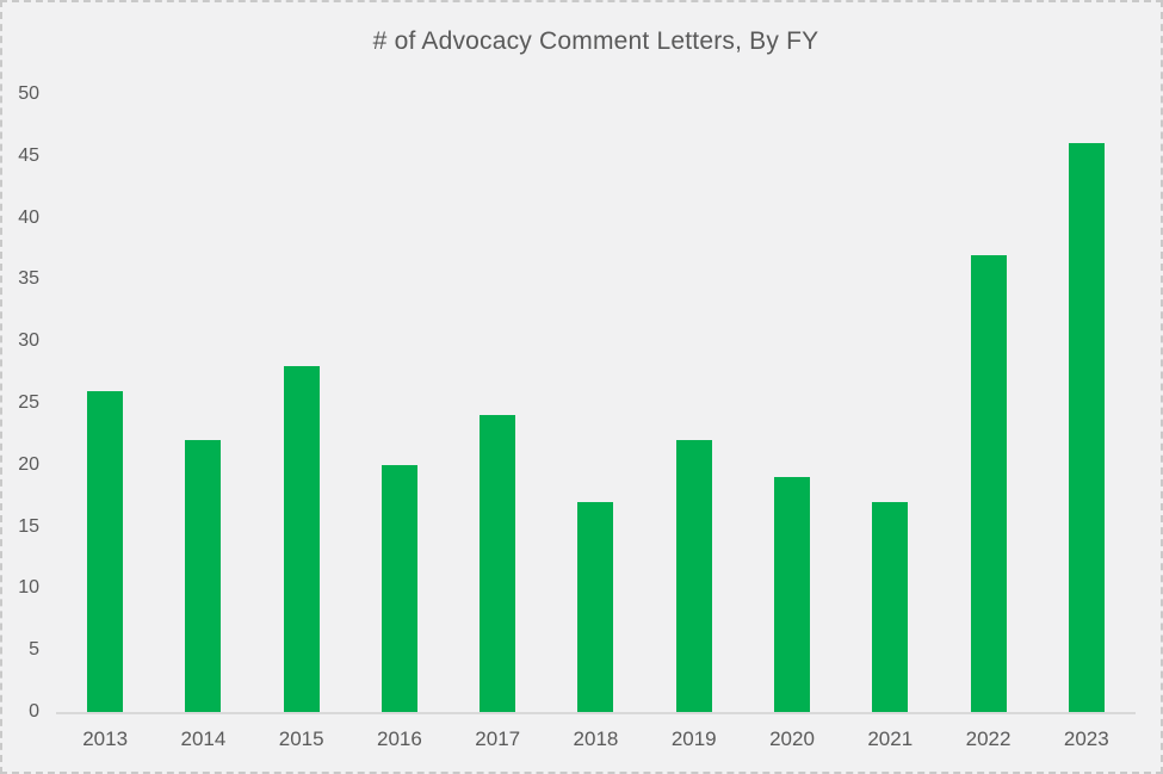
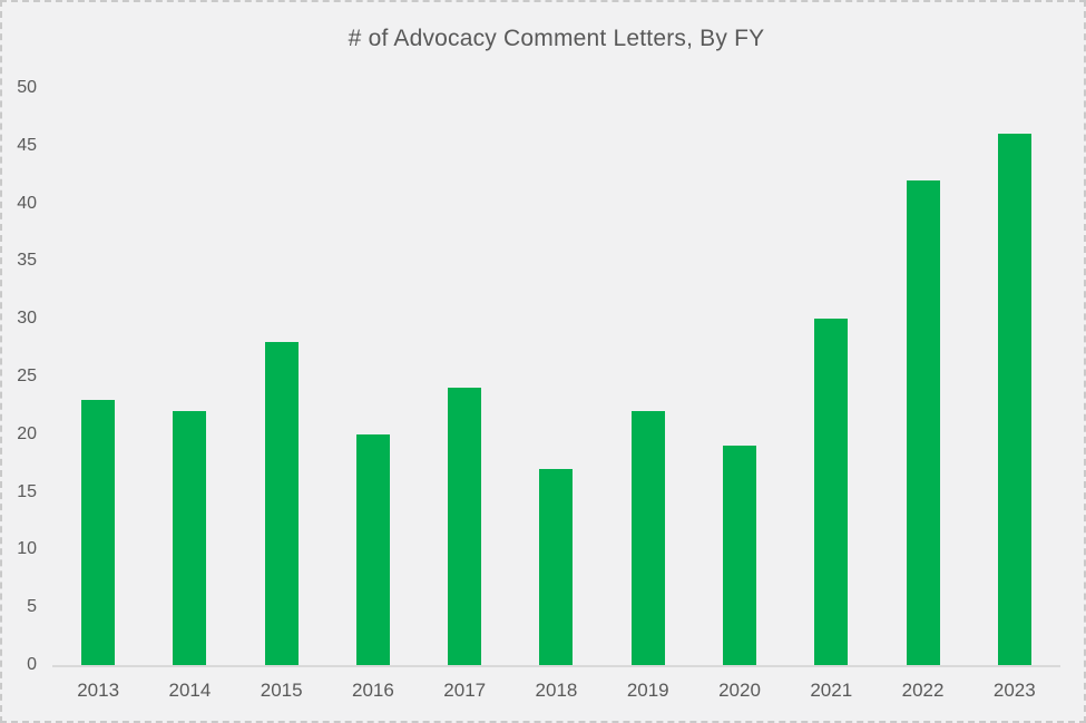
2013: 26 -> 23
2021: 17 -> 30
2022: 37 -> 42
